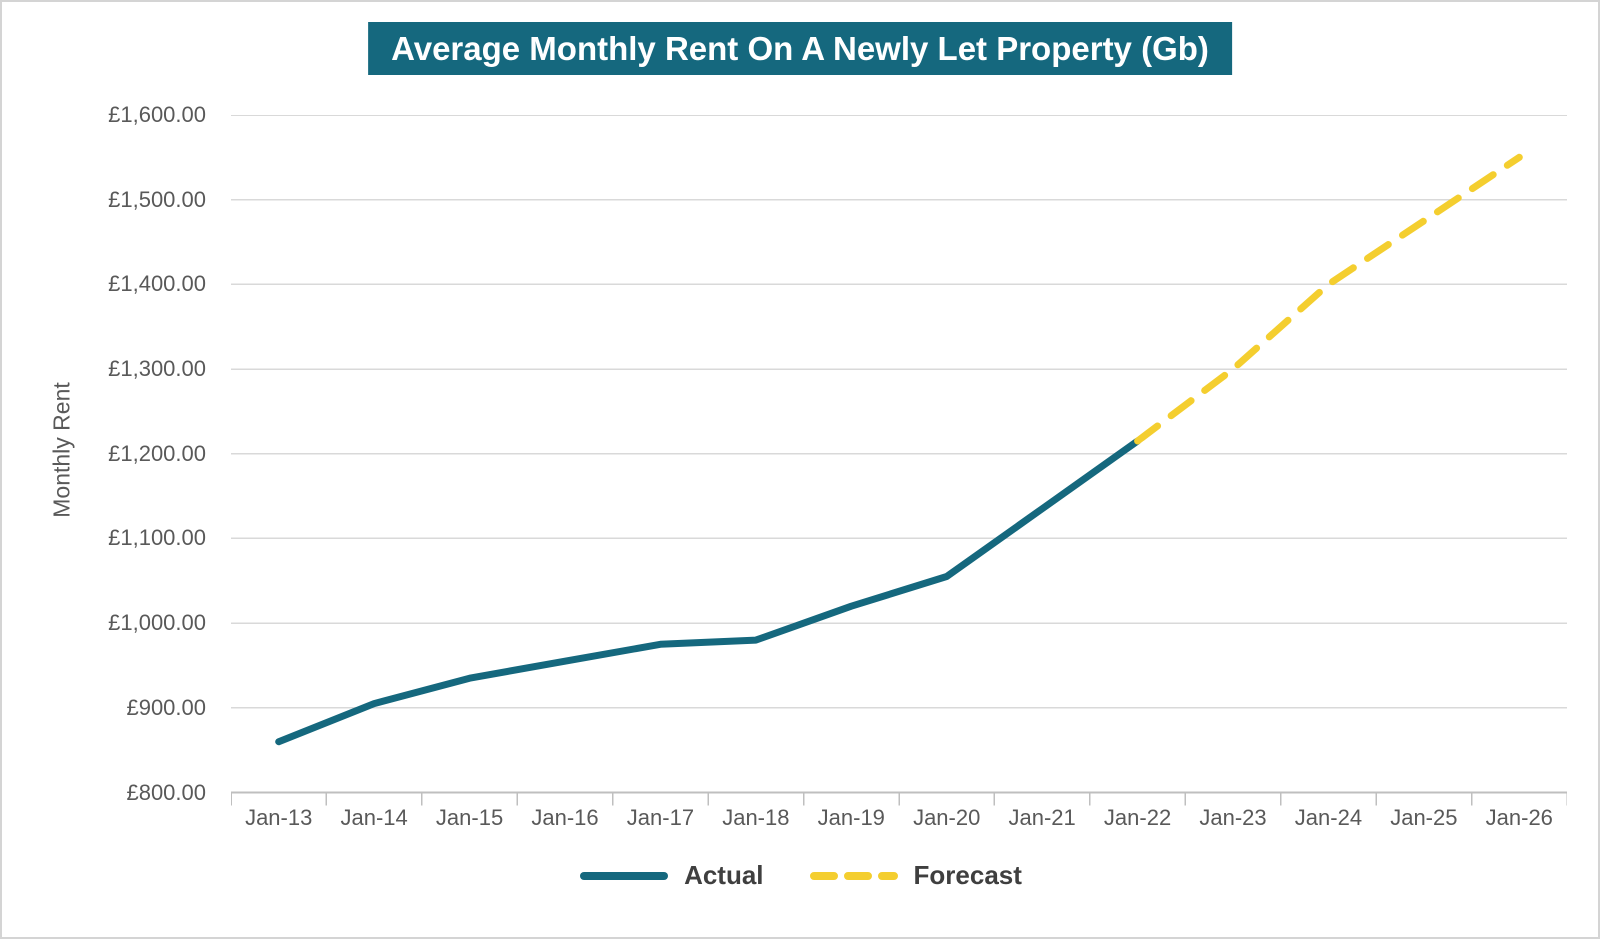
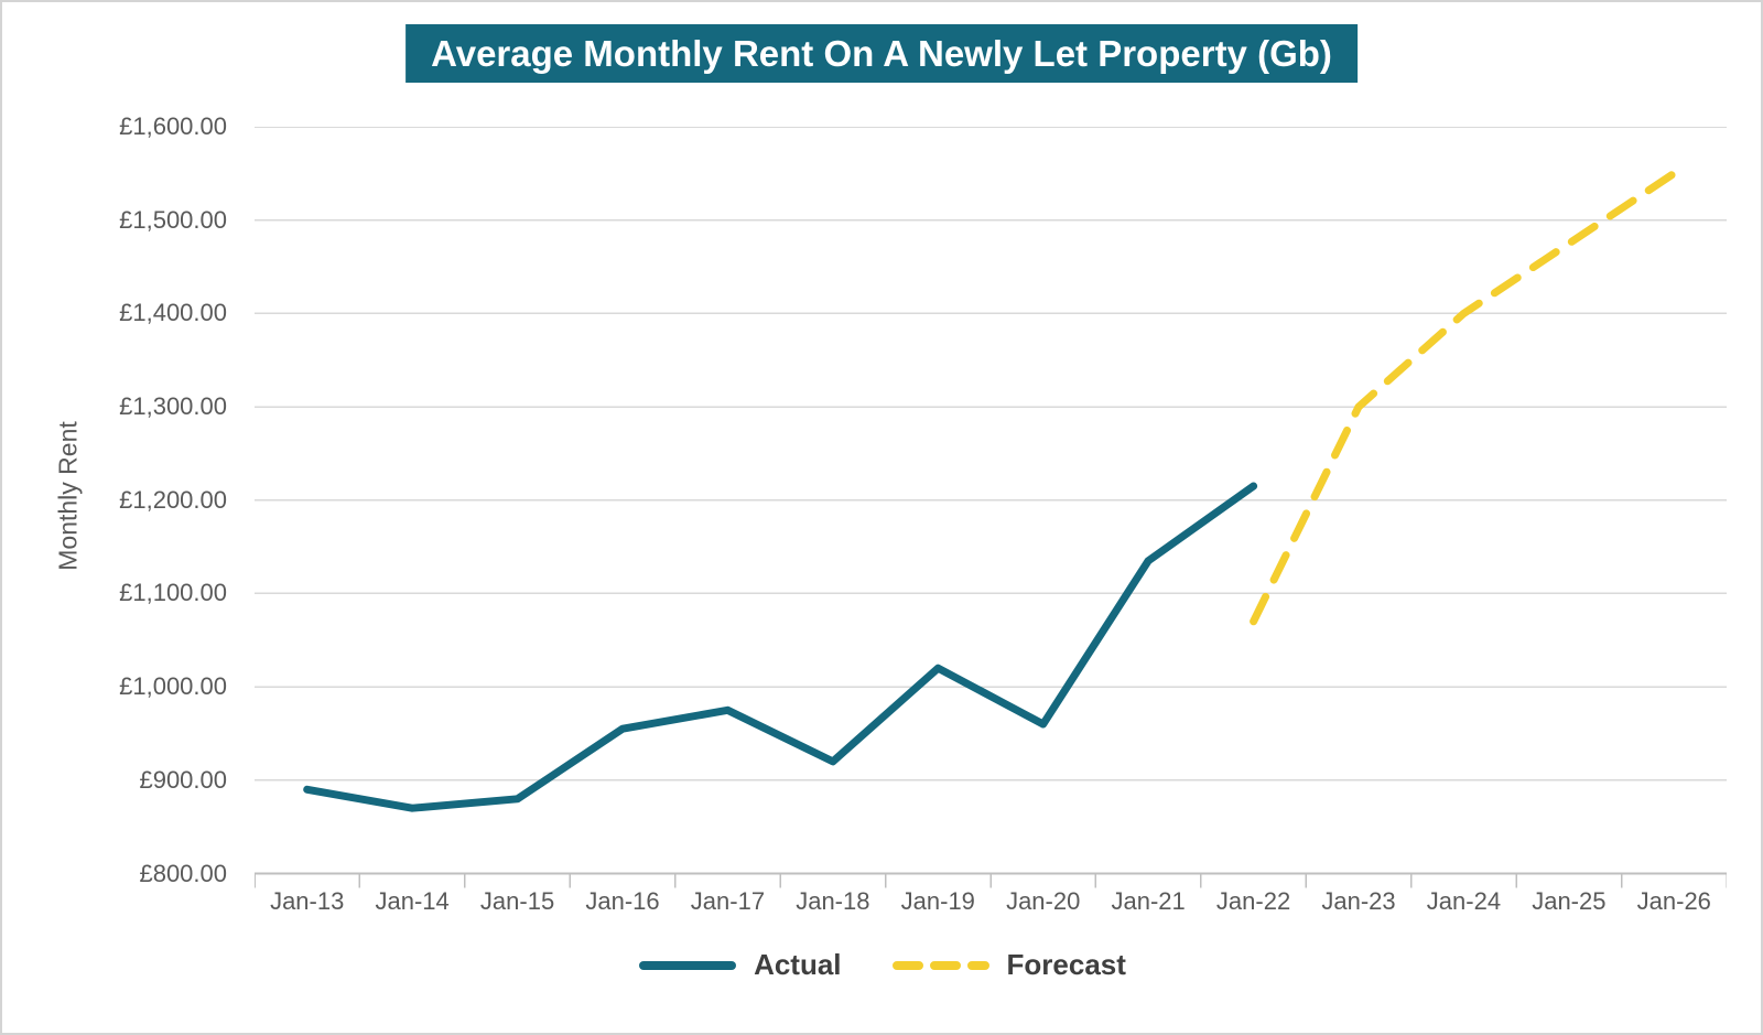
Actual/Jan-13: £860 -> £890
Actual/Jan-14: £900 -> £870
Actual/Jan-15: £940 -> £880
Actual/Jan-18: £980 -> £920
Actual/Jan-20: £1060 -> £960
Forecast/Jan-22: £1220 -> £1070
